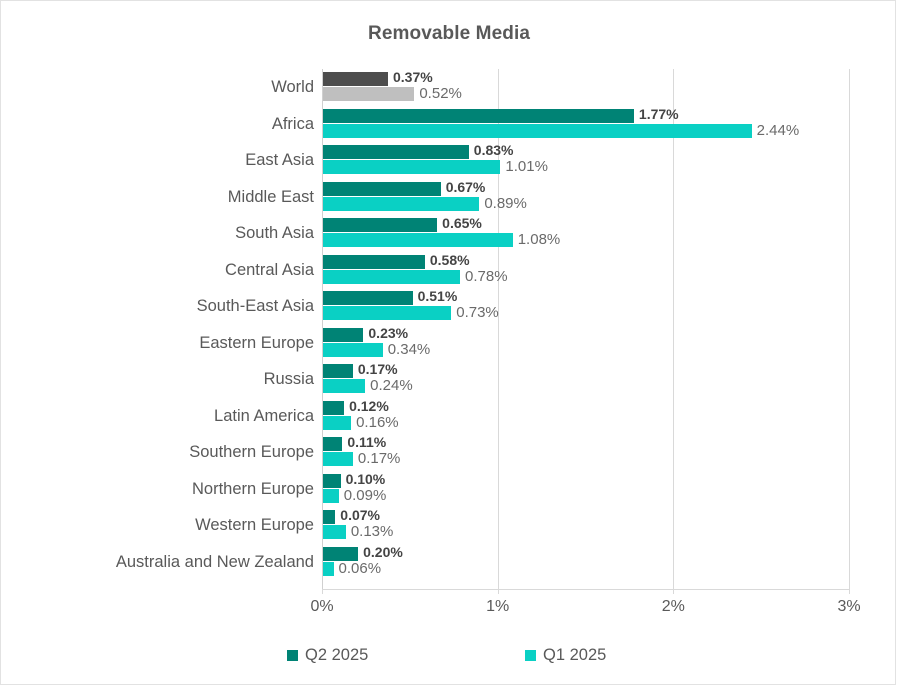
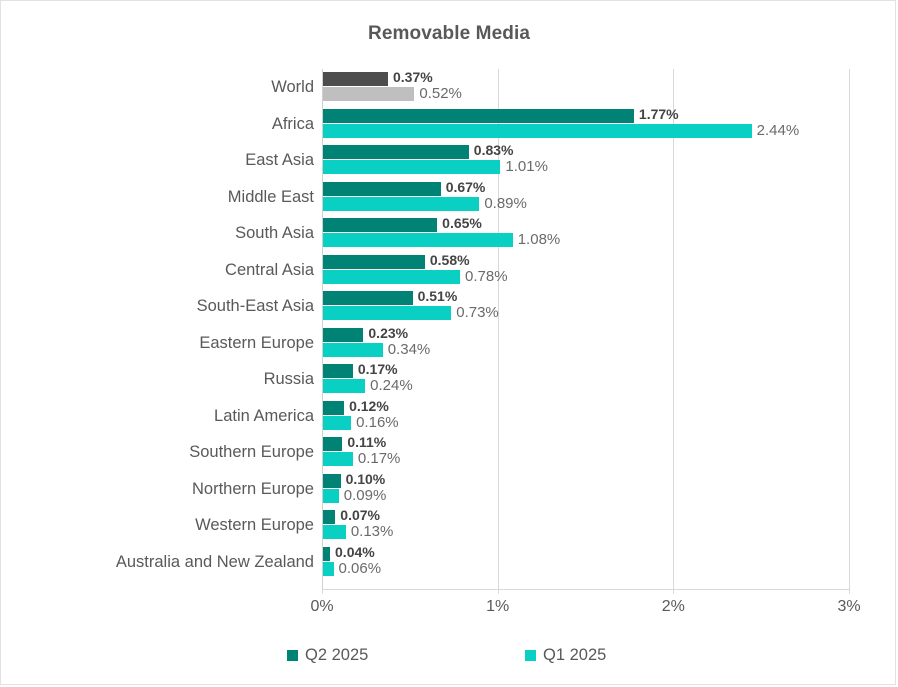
Q2 2025/Australia and New Zealand: 0.20% -> 0.04%
